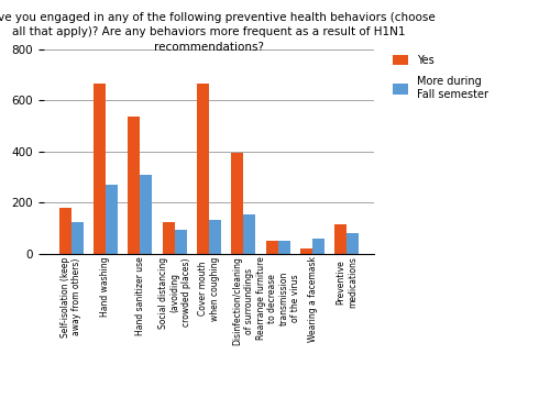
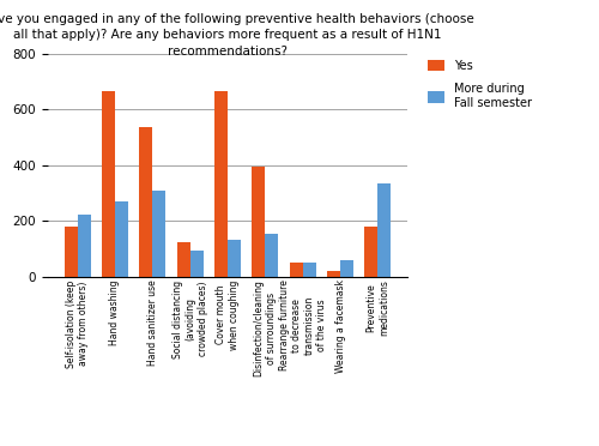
More during Fall semester/Self-isolation (keep away from others): 125 -> 220
Yes/Preventive medications: 115 -> 180
More during Fall semester/Preventive medications: 82 -> 335
